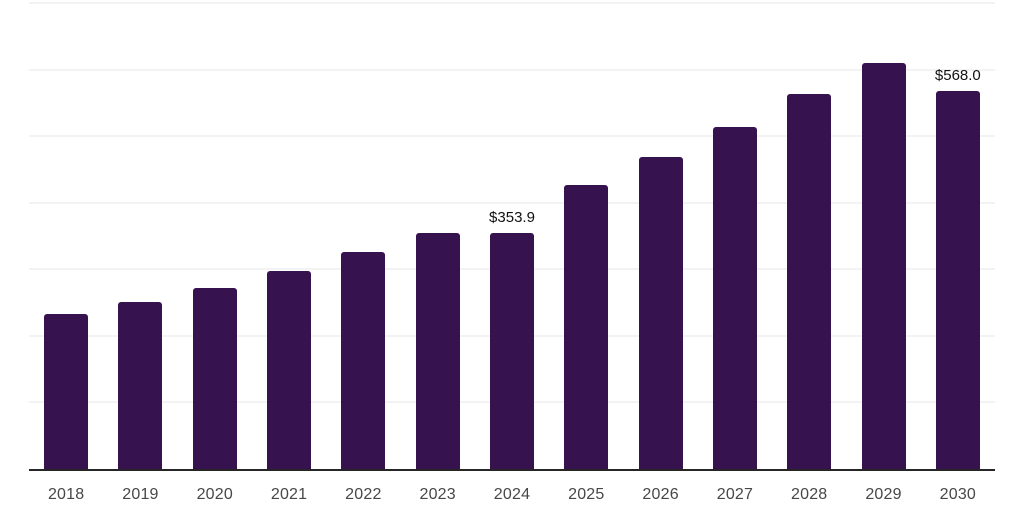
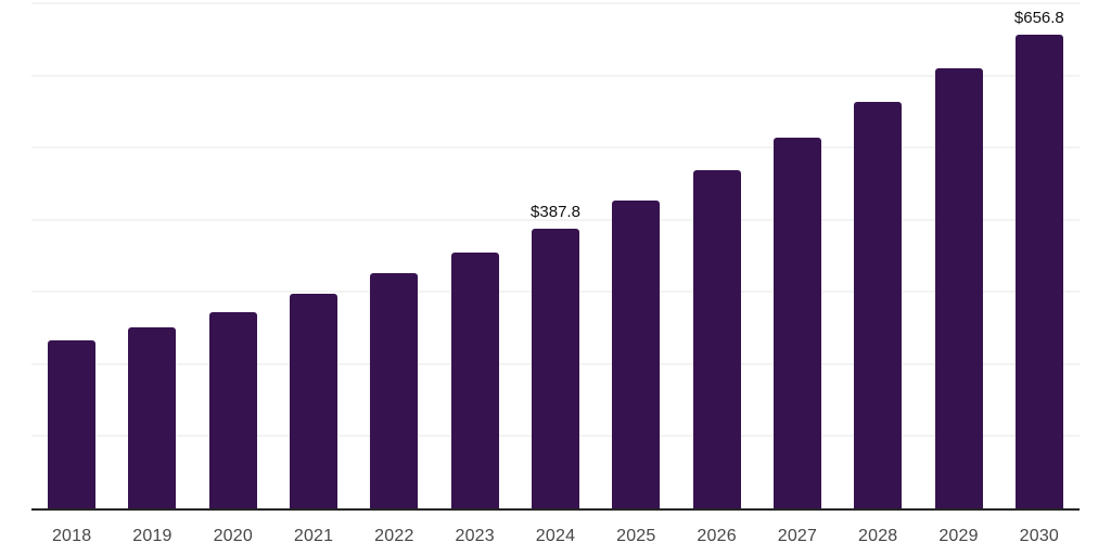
2024: $353.9 -> $387.8
2030: $568.0 -> $656.8
